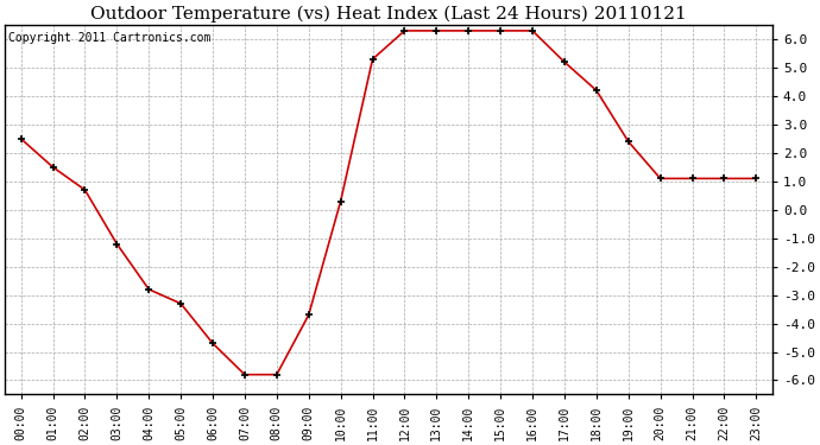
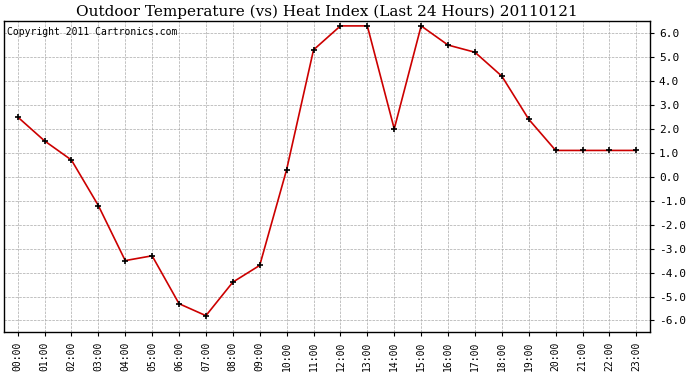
04:00: -2.8 -> -3.5
06:00: -4.7 -> -5.3
08:00: -5.8 -> -4.4
14:00: 6.3 -> 2.0
16:00: 6.3 -> 5.5
